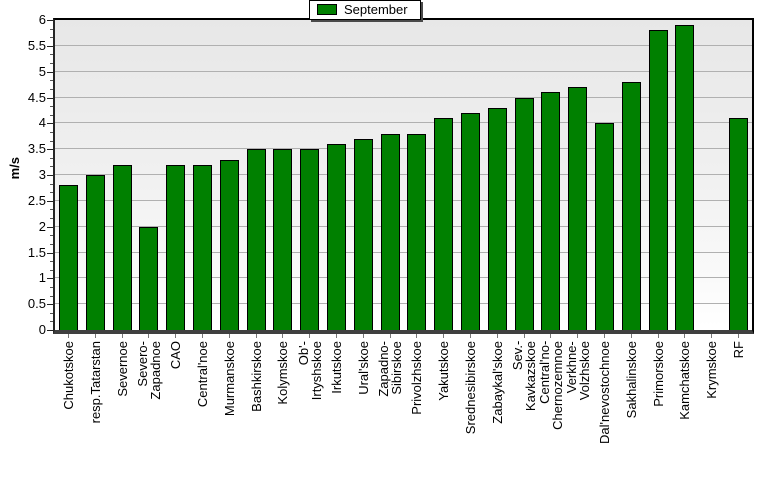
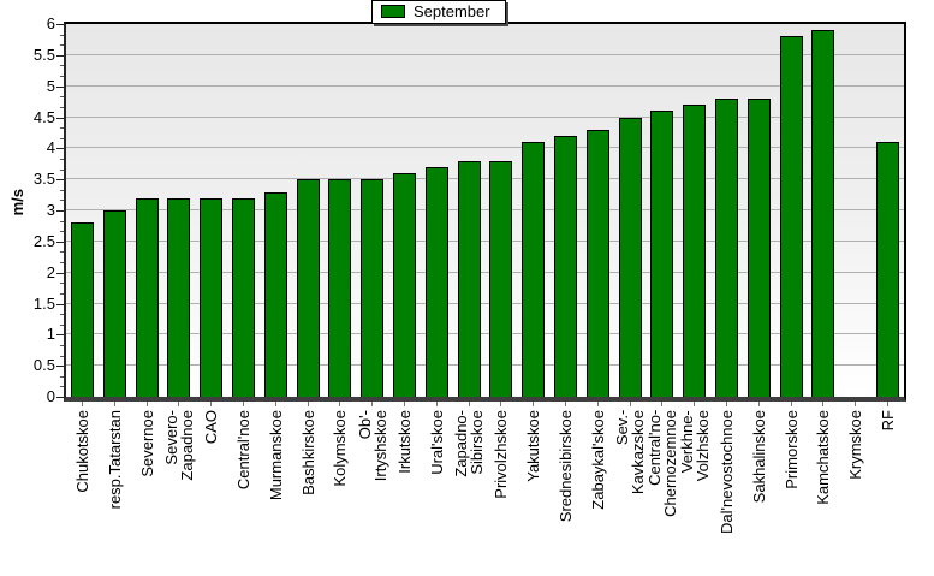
Severo-Zapadnoe: 2.0 -> 3.2
Dal'nevostochnoe: 4.0 -> 4.8
